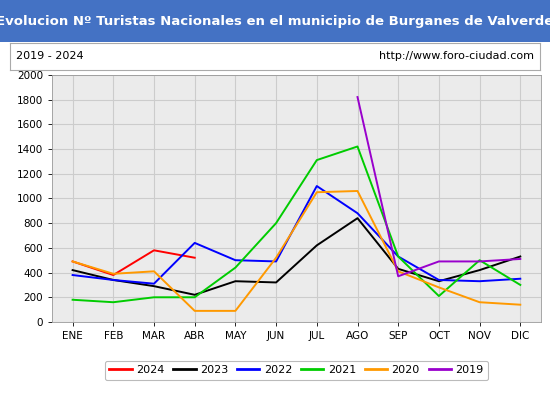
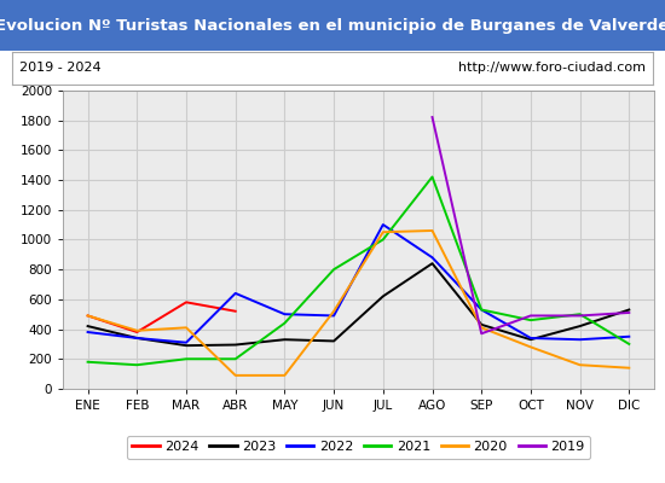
2023/ABR: 220 -> 300
2021/JUL: 1310 -> 1000
2021/OCT: 210 -> 460
